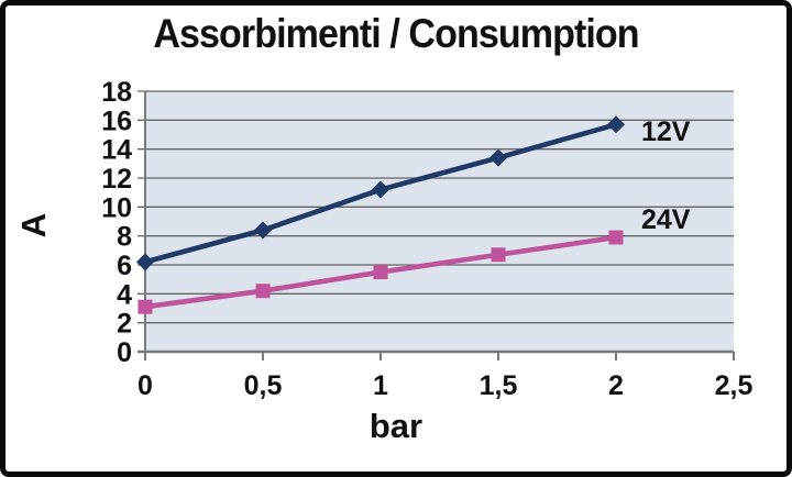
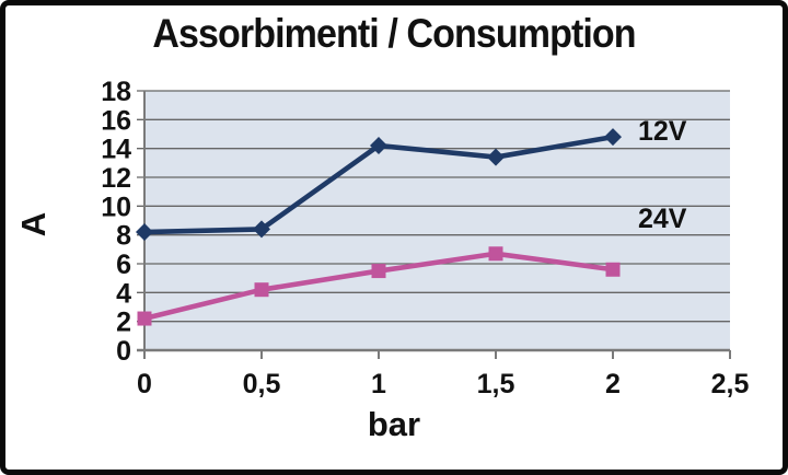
12V/0: 6.2 -> 8.2
24V/0: 3.1 -> 2.2
12V/1: 11.2 -> 14.2
12V/2: 15.7 -> 14.8
24V/2: 7.9 -> 5.6
